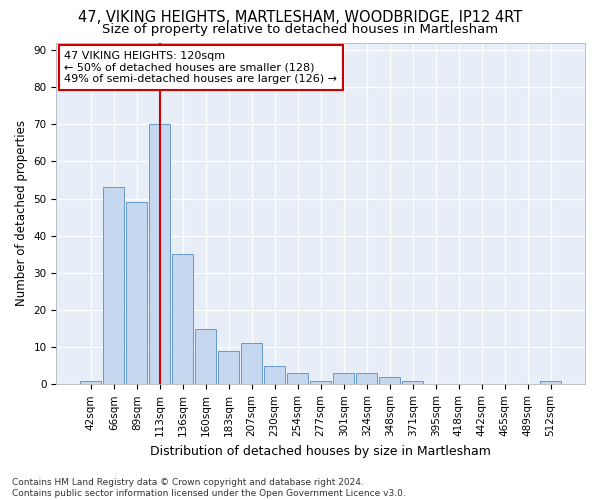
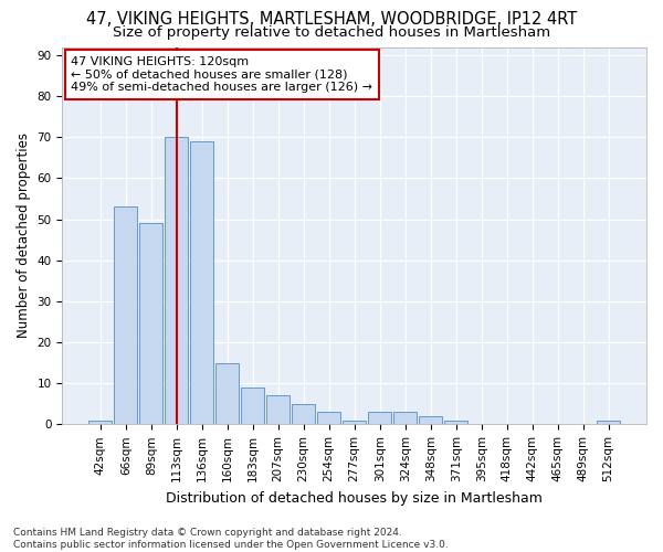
136sqm: 35 -> 69
207sqm: 11 -> 7
